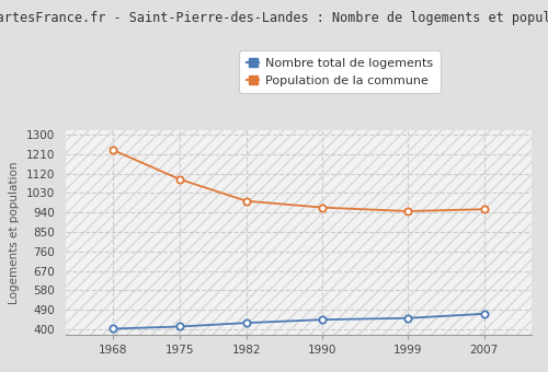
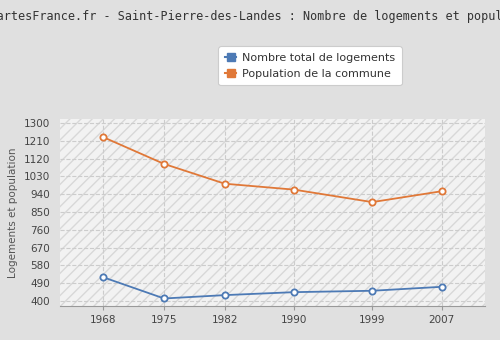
Nombre total de logements/1968: 400 -> 520
Population de la commune/1999: 950 -> 900
